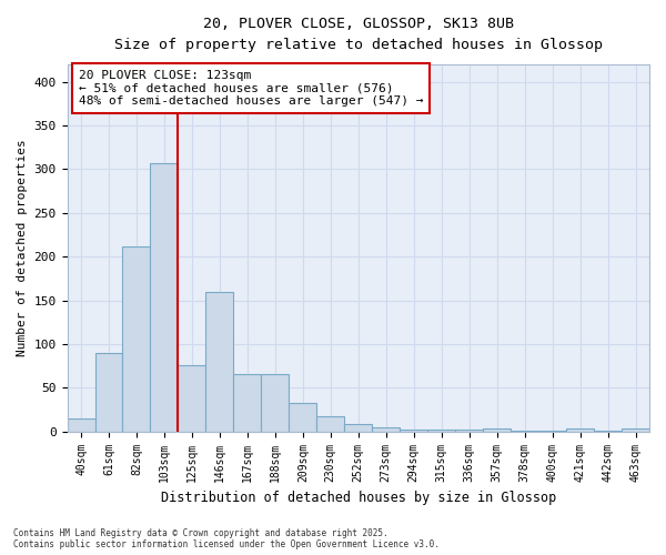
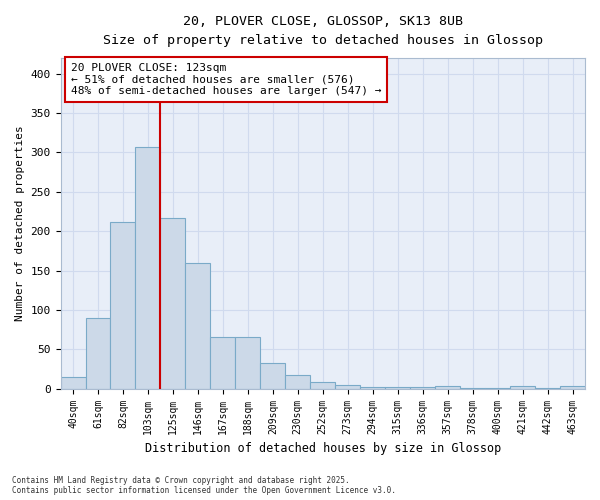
125sqm: 76 -> 217
